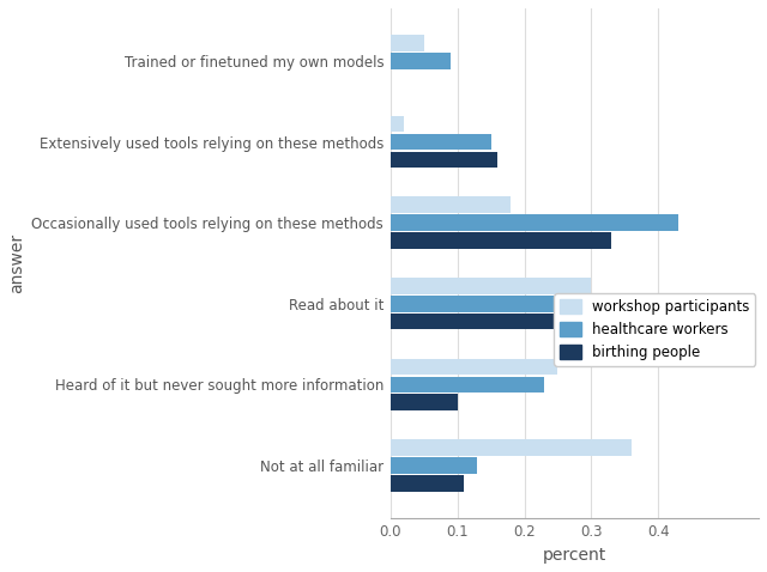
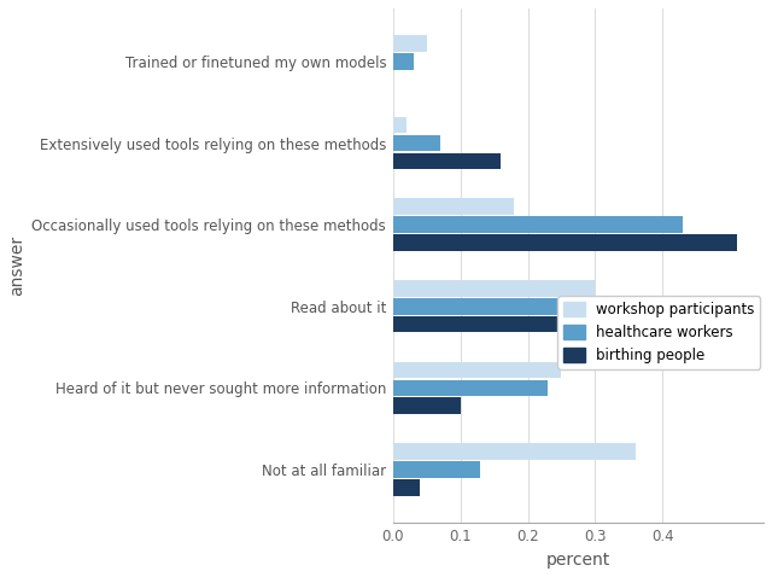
healthcare workers/Trained or finetuned my own models: 0.09 -> 0.03
healthcare workers/Extensively used tools relying on these methods: 0.15 -> 0.07
birthing people/Occasionally used tools relying on these methods: 0.33 -> 0.51
birthing people/Not at all familiar: 0.11 -> 0.04
